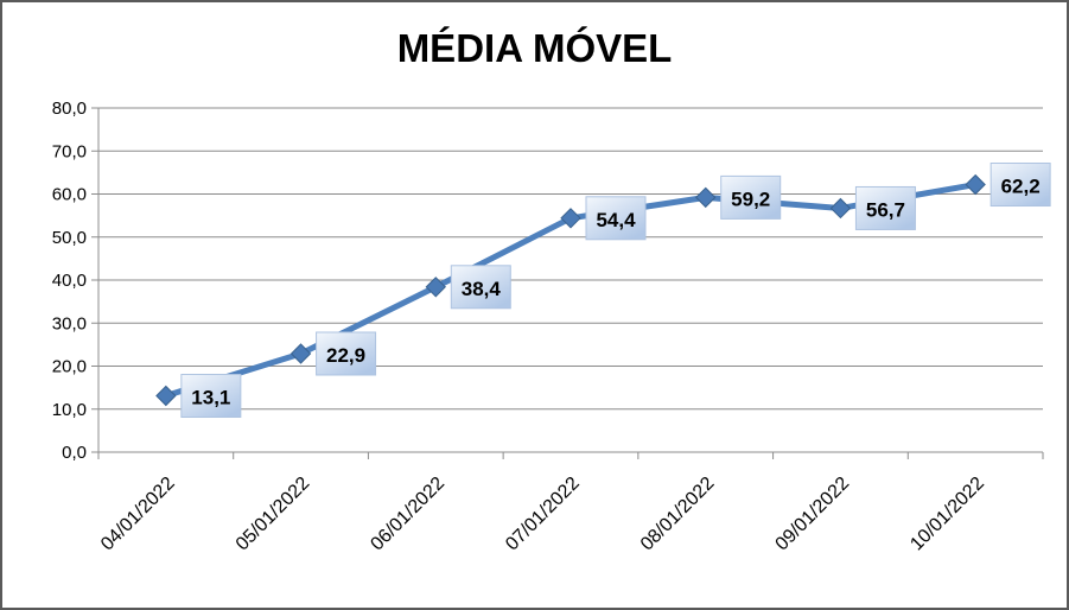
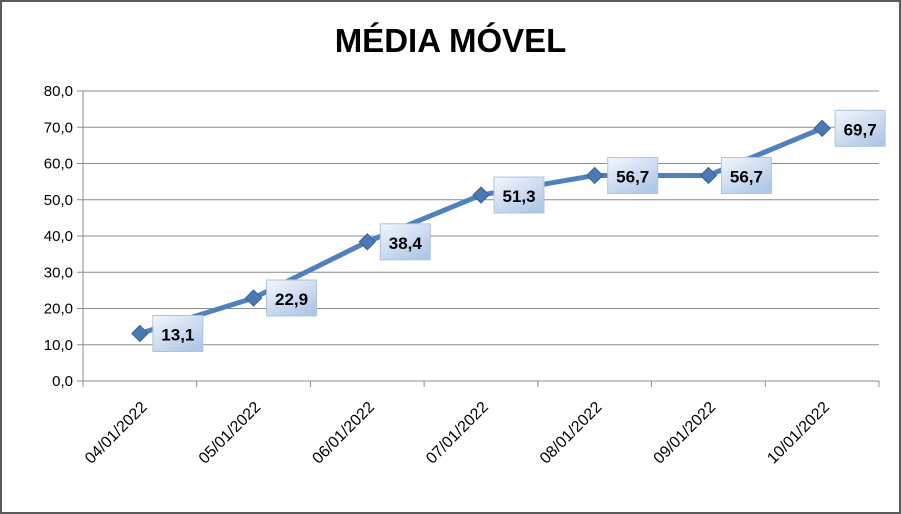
07/01/2022: 54,4 -> 51,3
08/01/2022: 59,2 -> 56,7
10/01/2022: 62,2 -> 69,7
